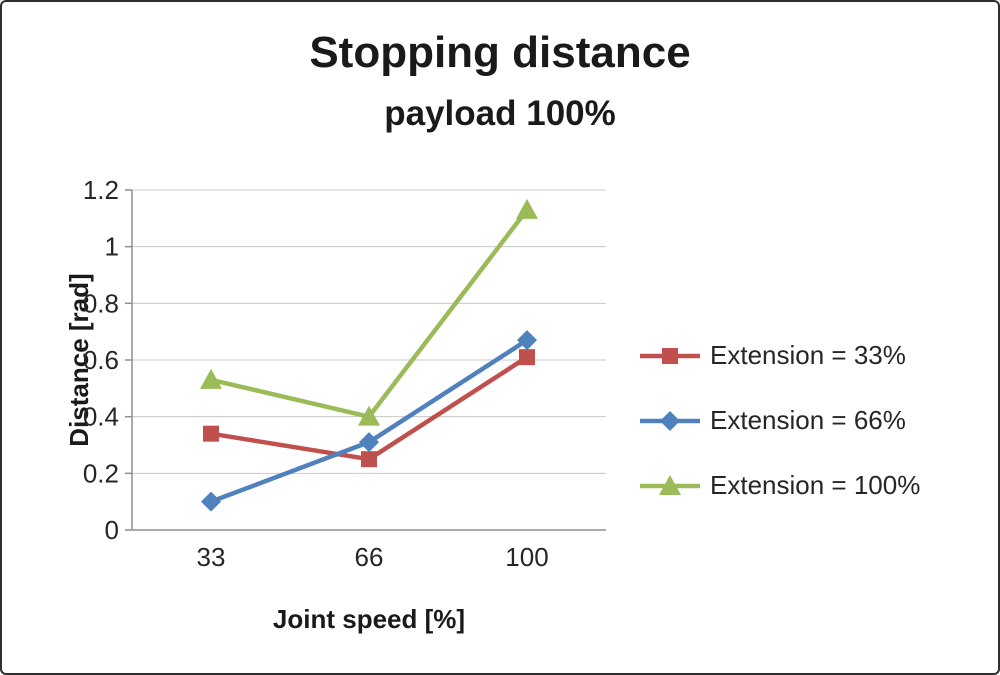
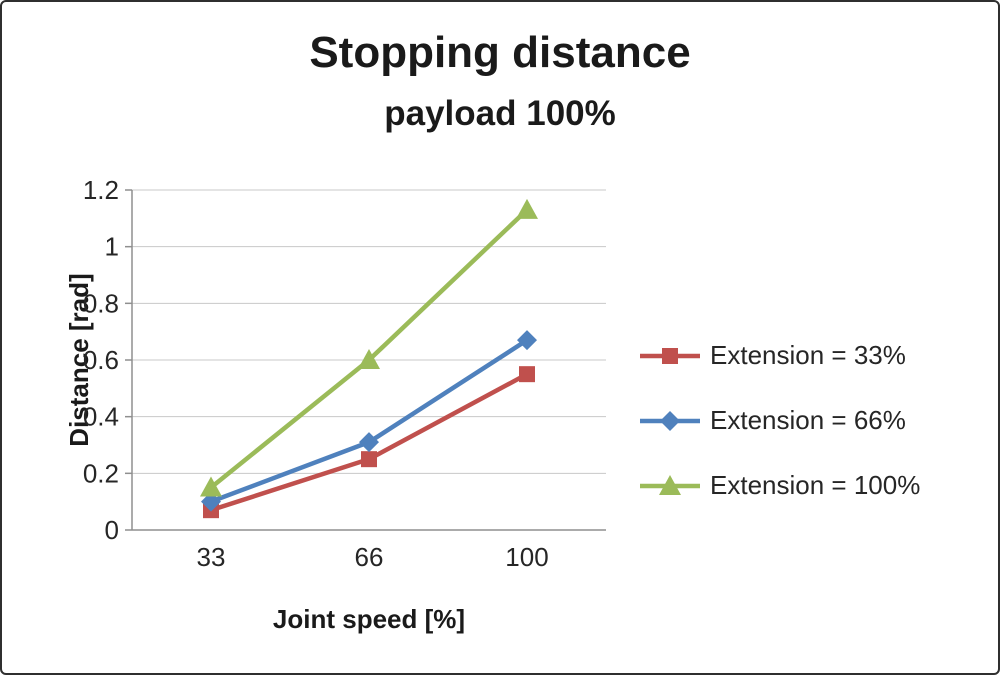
Extension = 33%/33: 0.34 -> 0.07
Extension = 100%/33: 0.53 -> 0.15
Extension = 100%/66: 0.40 -> 0.60
Extension = 33%/100: 0.61 -> 0.55
